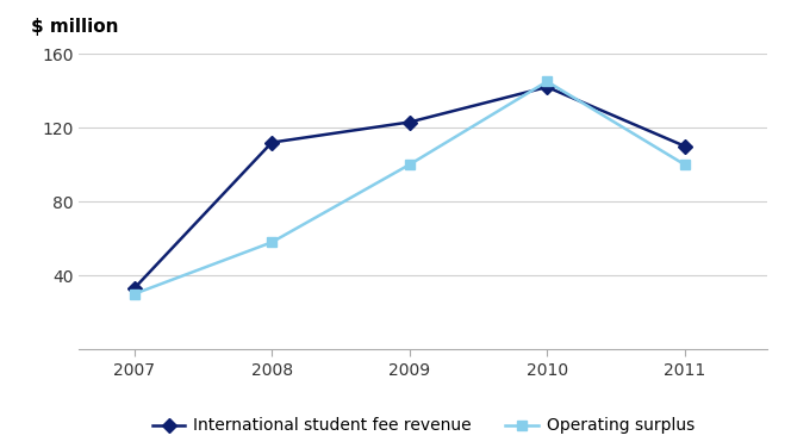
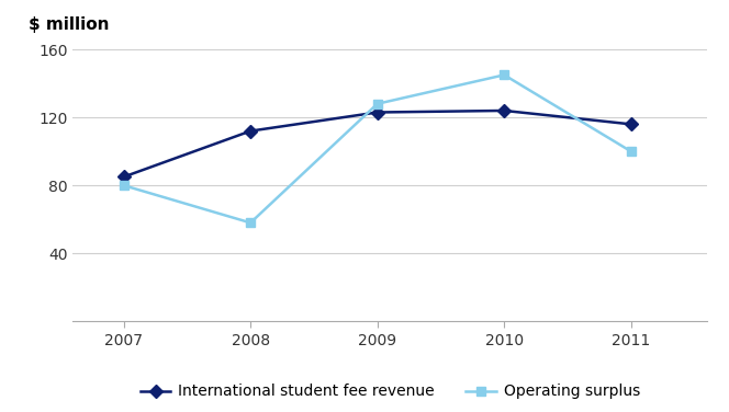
International student fee revenue/2007: 33 -> 85
Operating surplus/2007: 30 -> 80
Operating surplus/2009: 100 -> 128
International student fee revenue/2010: 142 -> 124
International student fee revenue/2011: 110 -> 116
